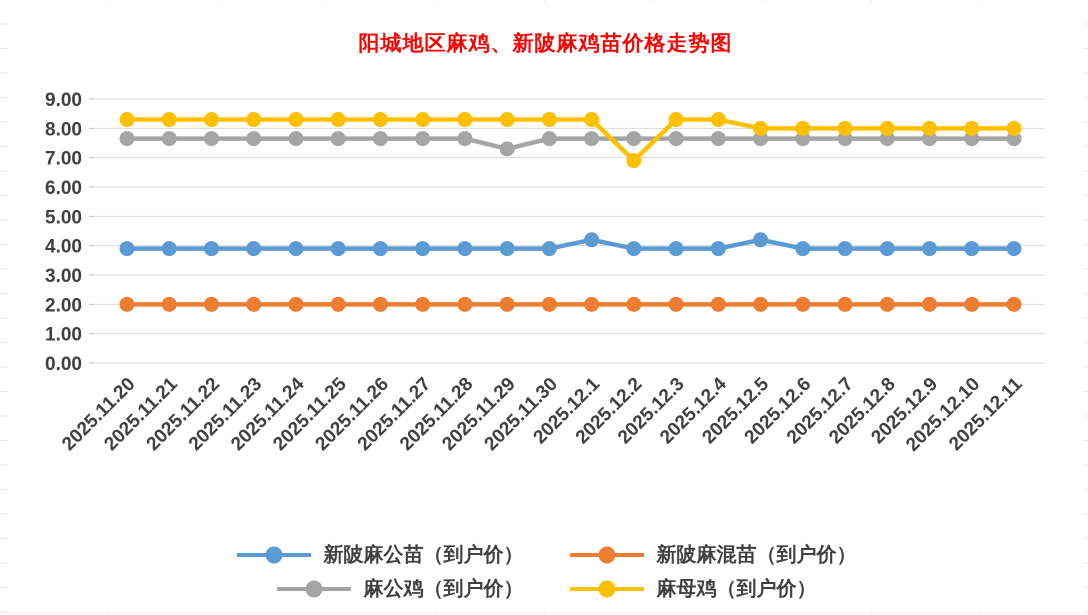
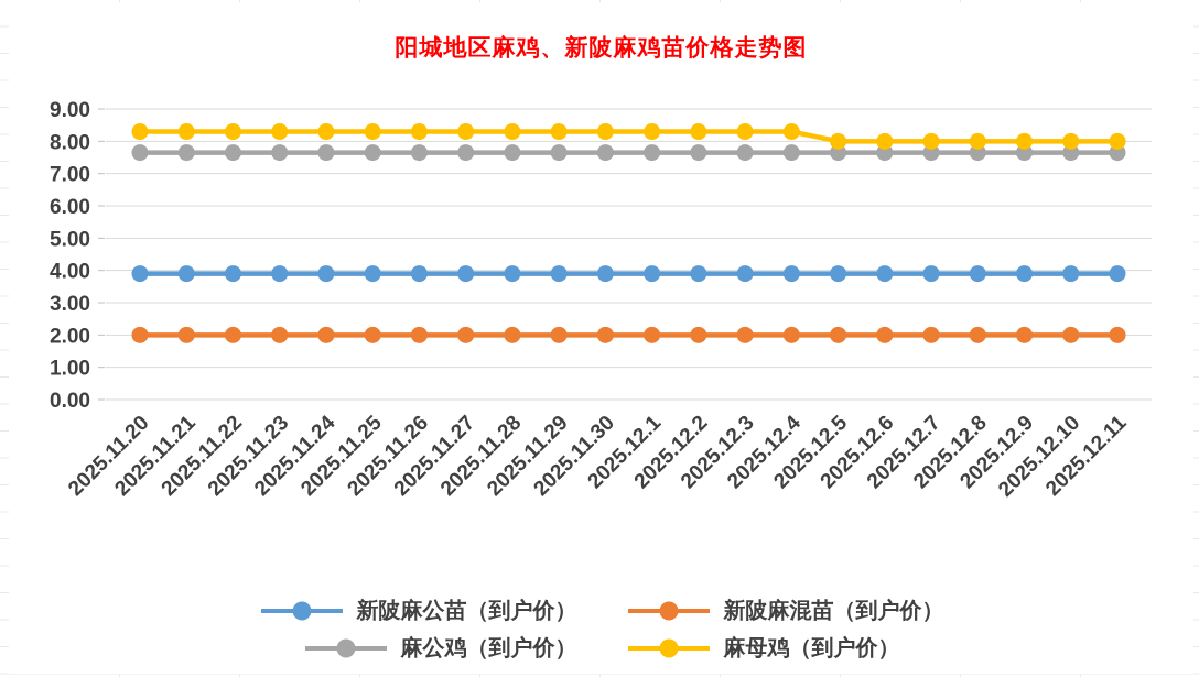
麻公鸡（到户价）/2025.11.29: 7.3 -> 7.7
新陂麻公苗（到户价）/2025.12.1: 4.2 -> 3.9
麻母鸡（到户价）/2025.12.2: 6.9 -> 8.3
新陂麻公苗（到户价）/2025.12.5: 4.2 -> 3.9
